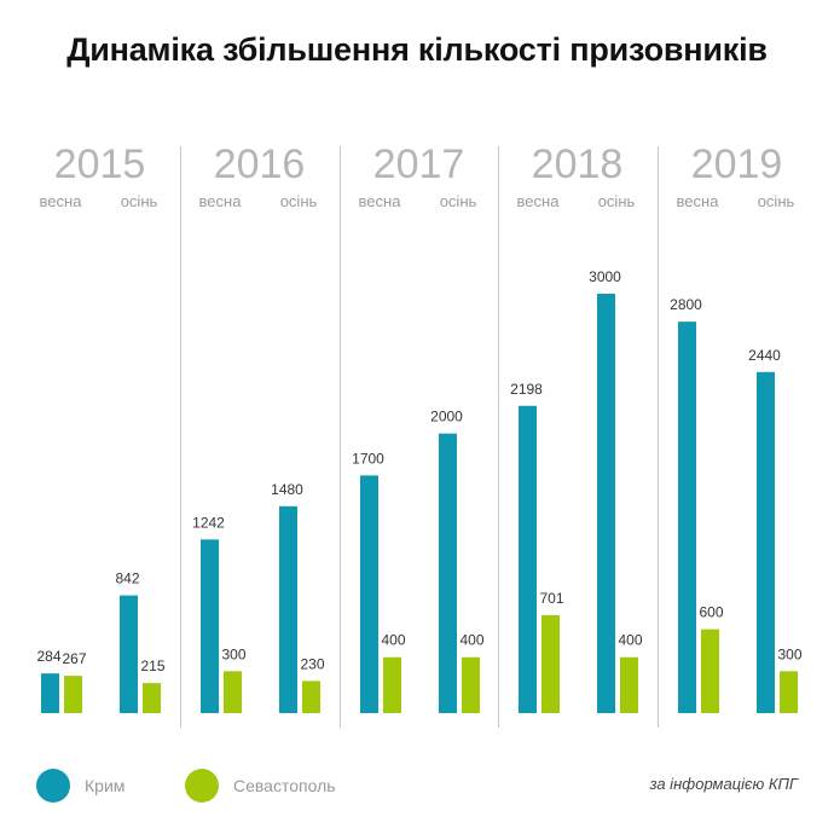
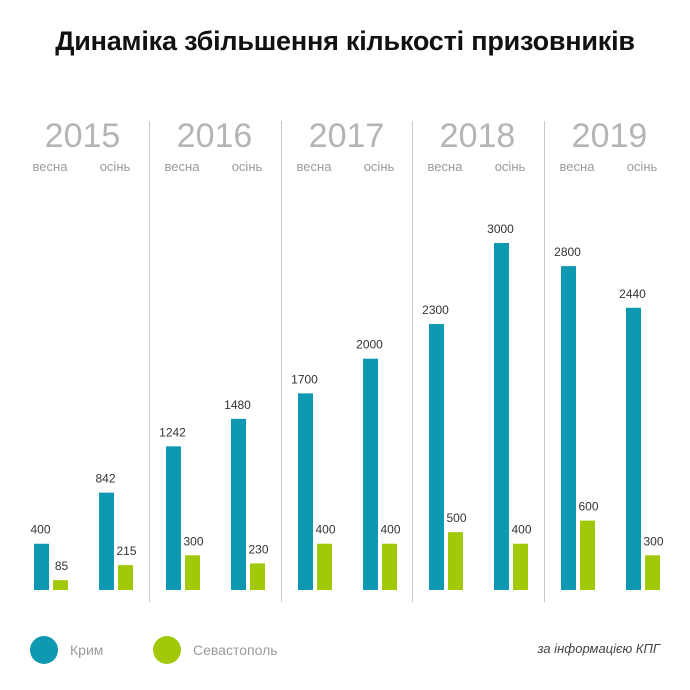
Крим/2015 весна: 284 -> 400
Севастополь/2015 весна: 267 -> 85
Крим/2018 весна: 2198 -> 2300
Севастополь/2018 весна: 701 -> 500
